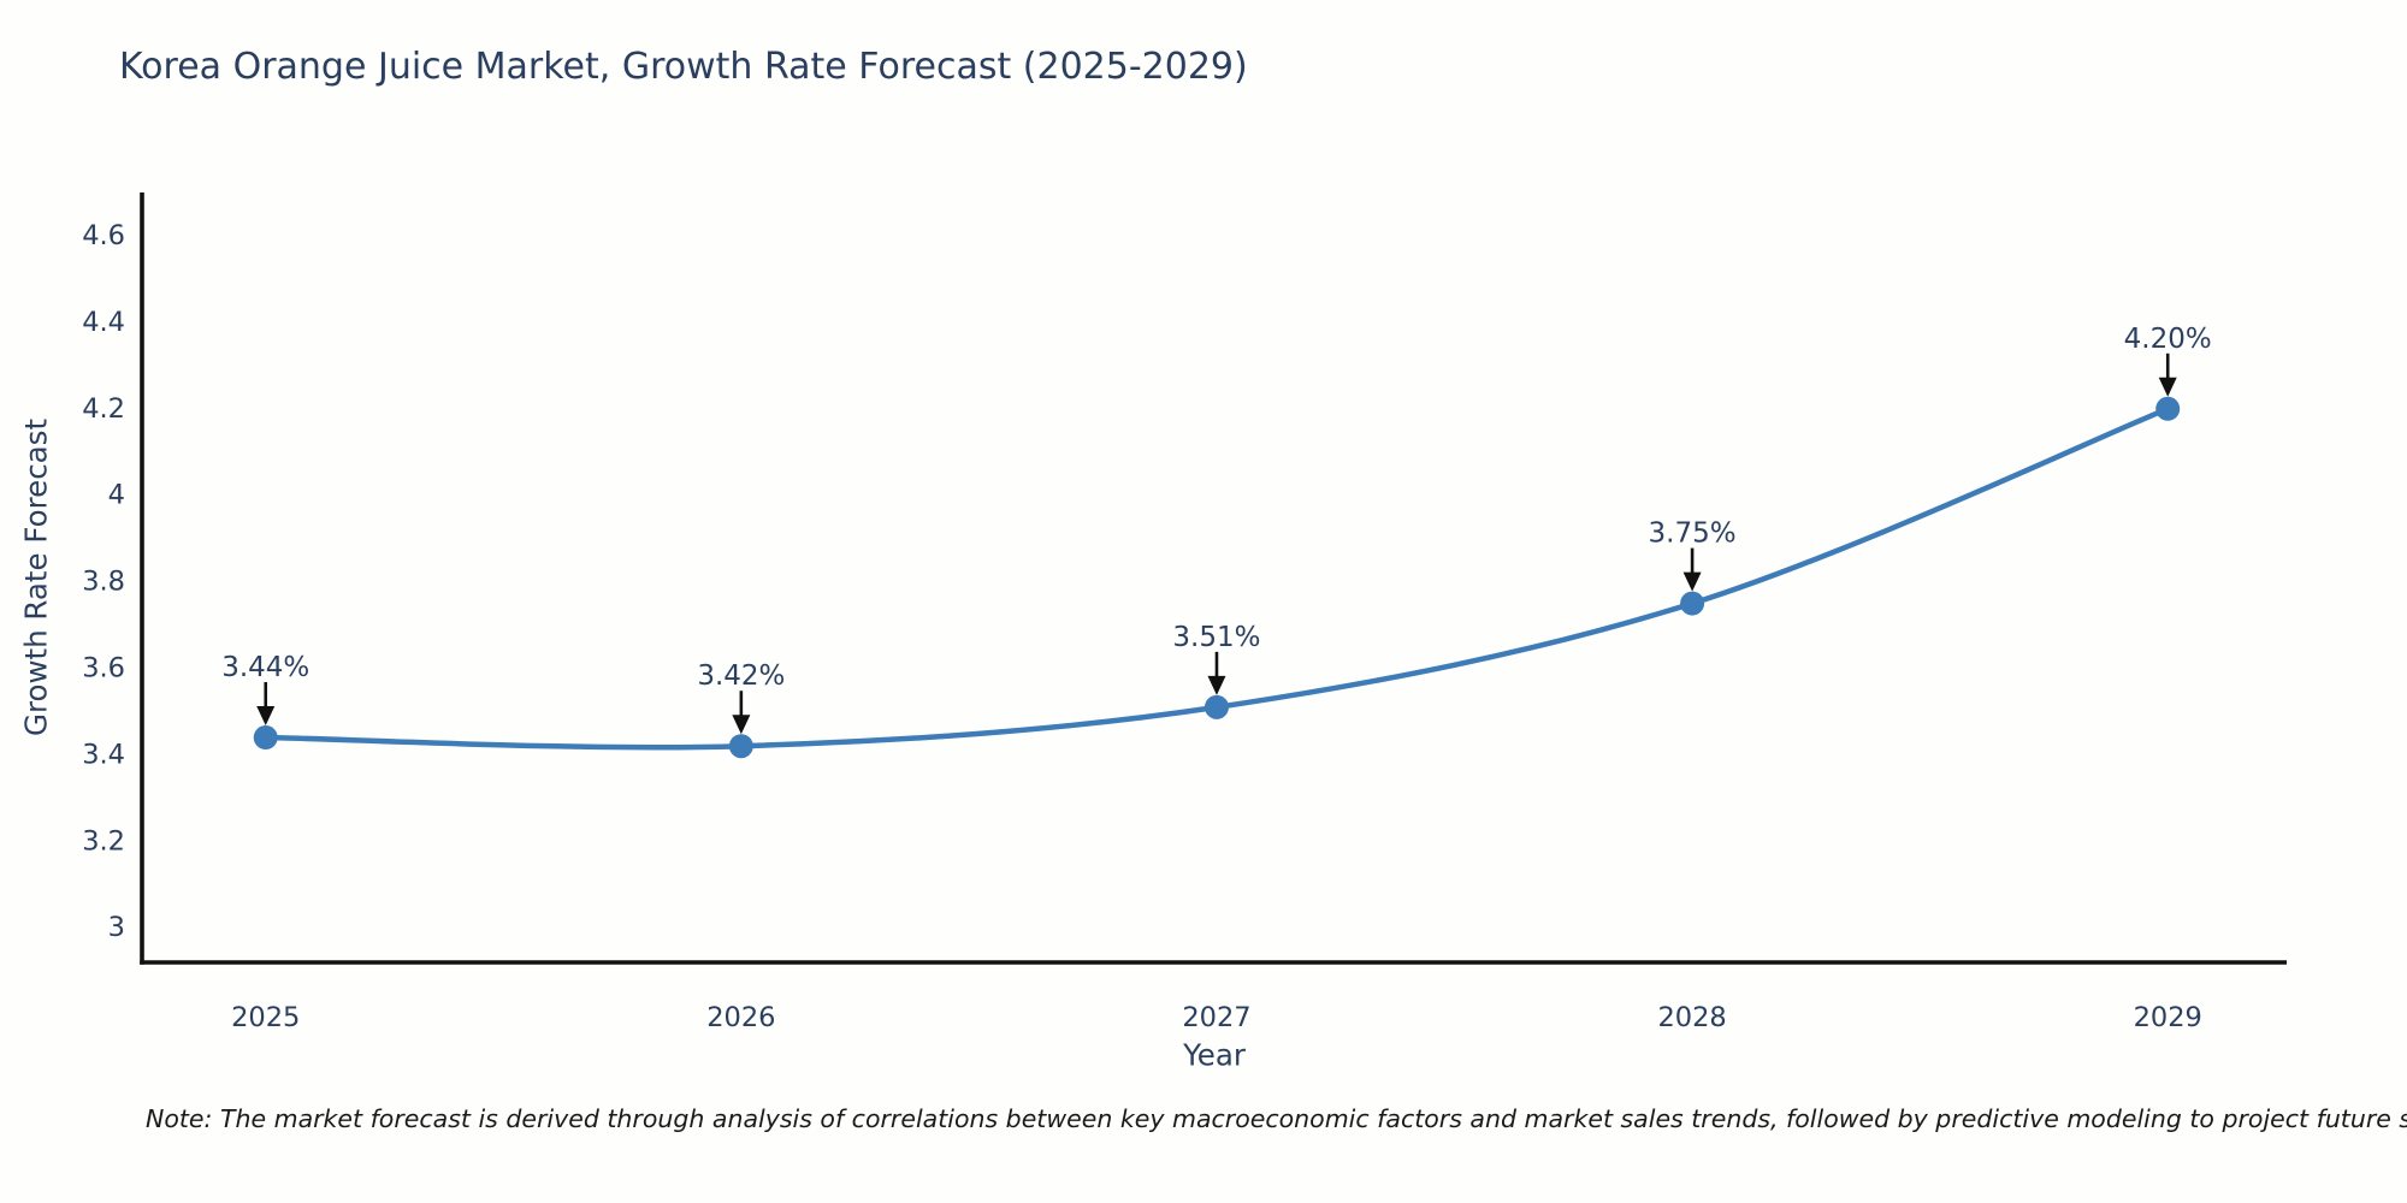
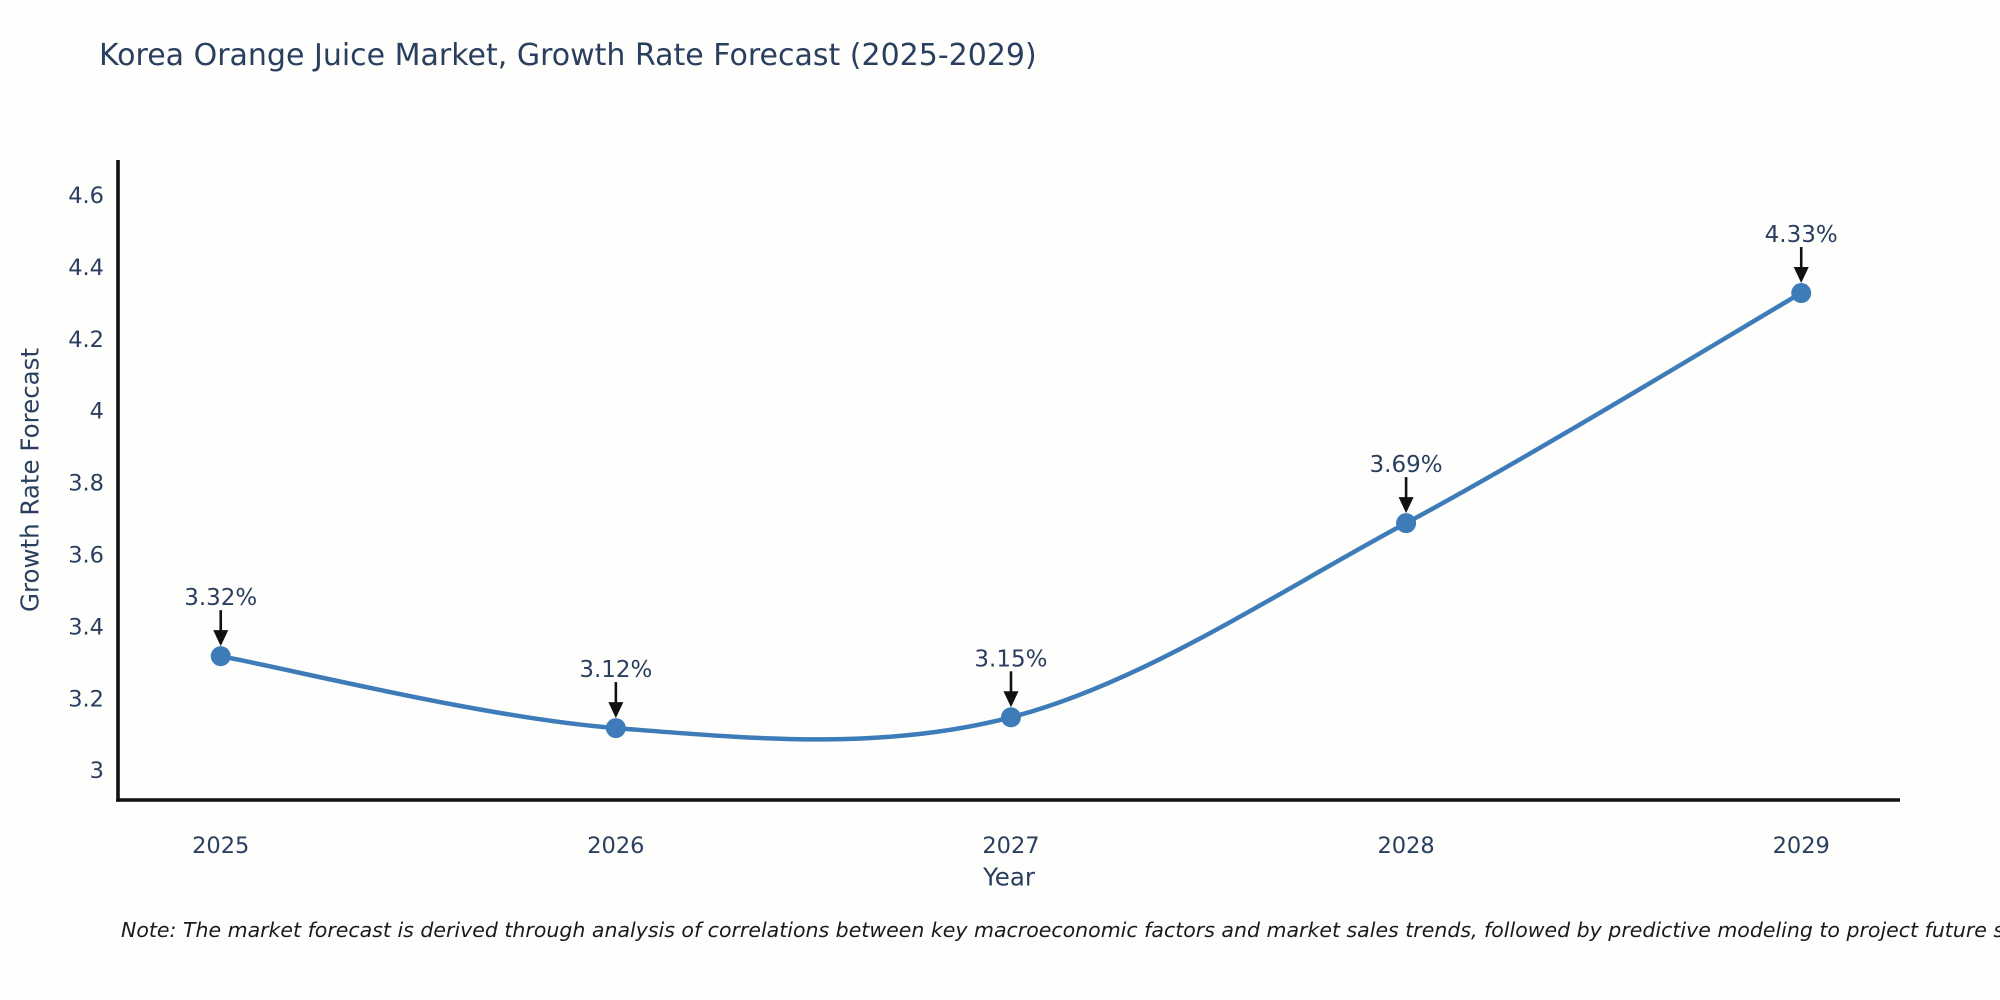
2025: 3.44% -> 3.32%
2026: 3.42% -> 3.12%
2027: 3.51% -> 3.15%
2028: 3.75% -> 3.69%
2029: 4.20% -> 4.33%
